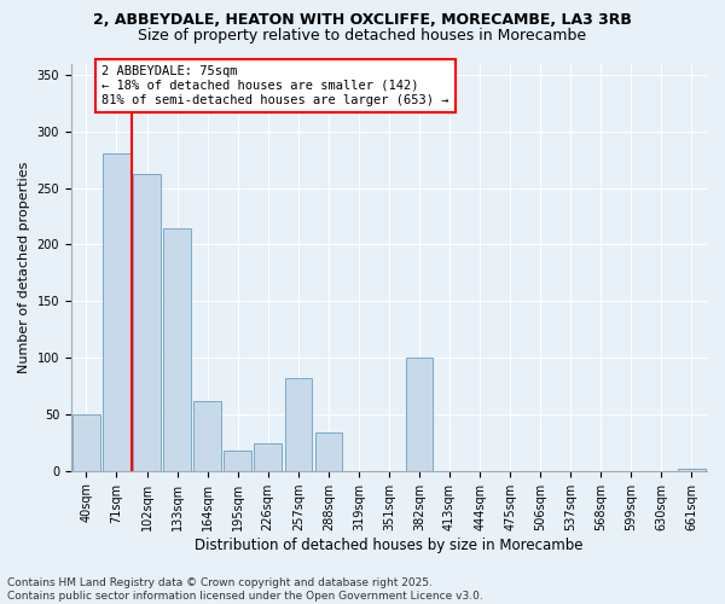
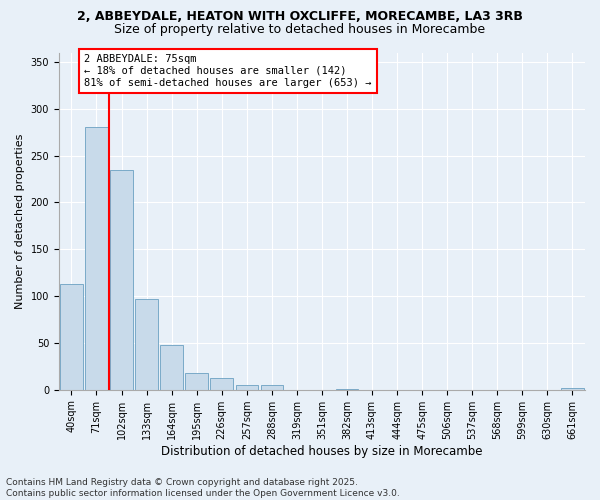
40sqm: 50 -> 113
102sqm: 262 -> 235
133sqm: 214 -> 97
164sqm: 62 -> 48
226sqm: 24 -> 12
257sqm: 82 -> 5
288sqm: 34 -> 5
382sqm: 100 -> 1
